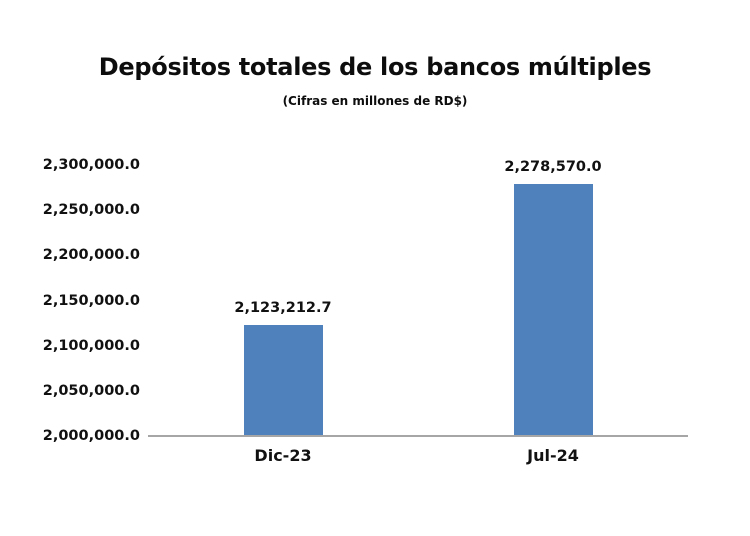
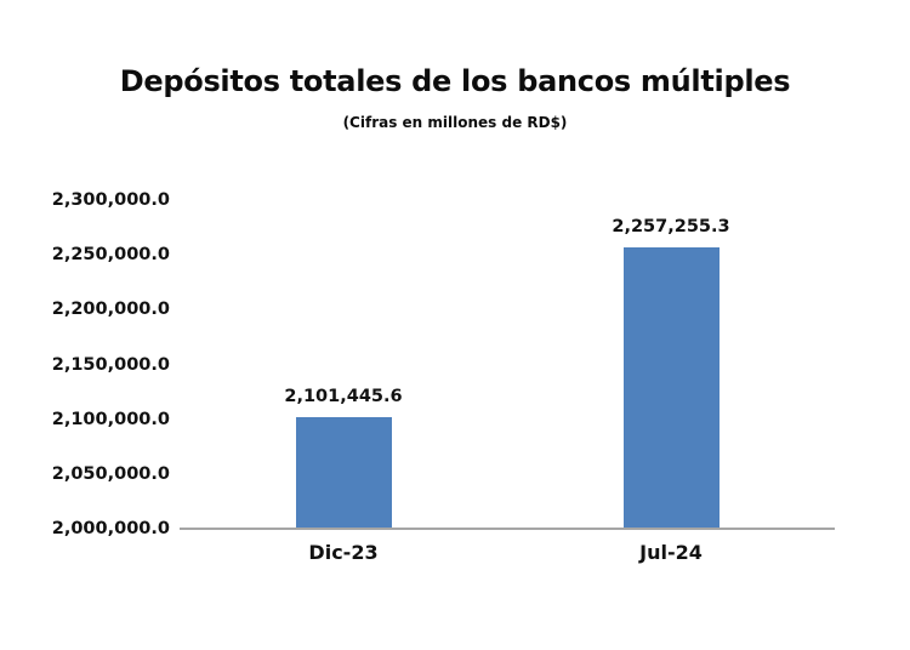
Dic-23: 2,123,212.7 -> 2,101,445.6
Jul-24: 2,278,570.0 -> 2,257,255.3
